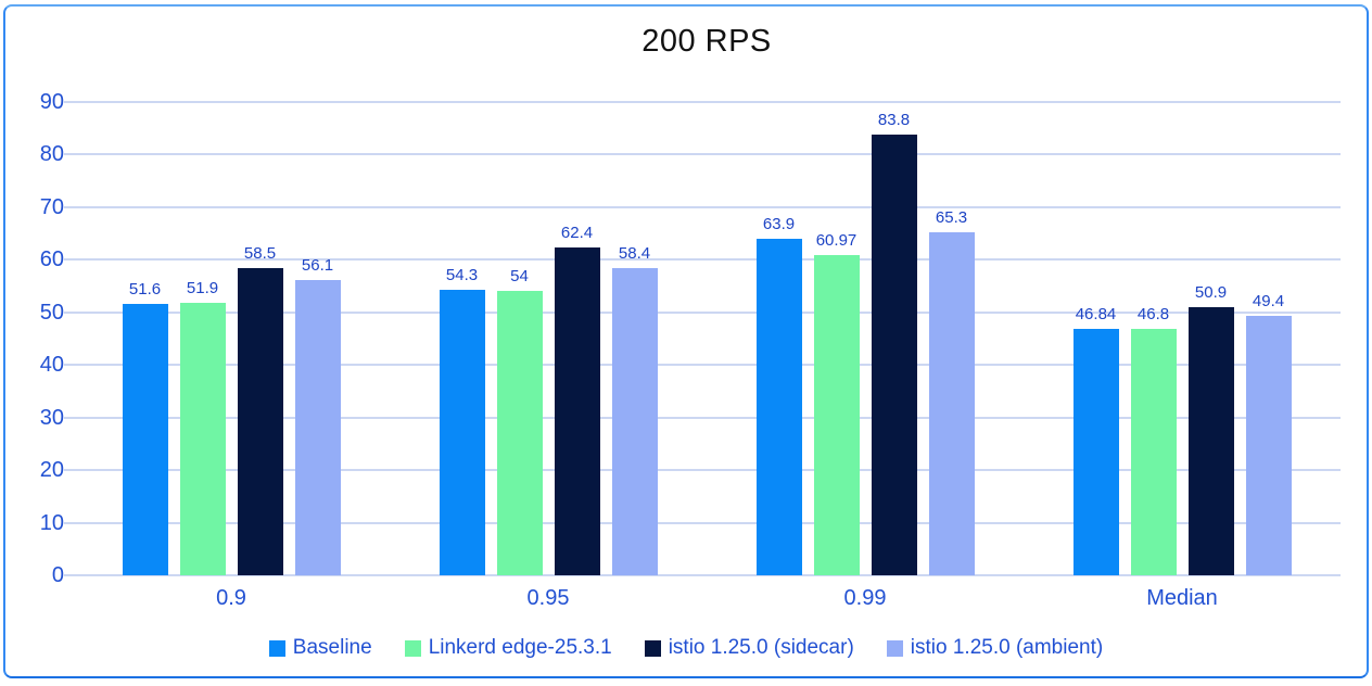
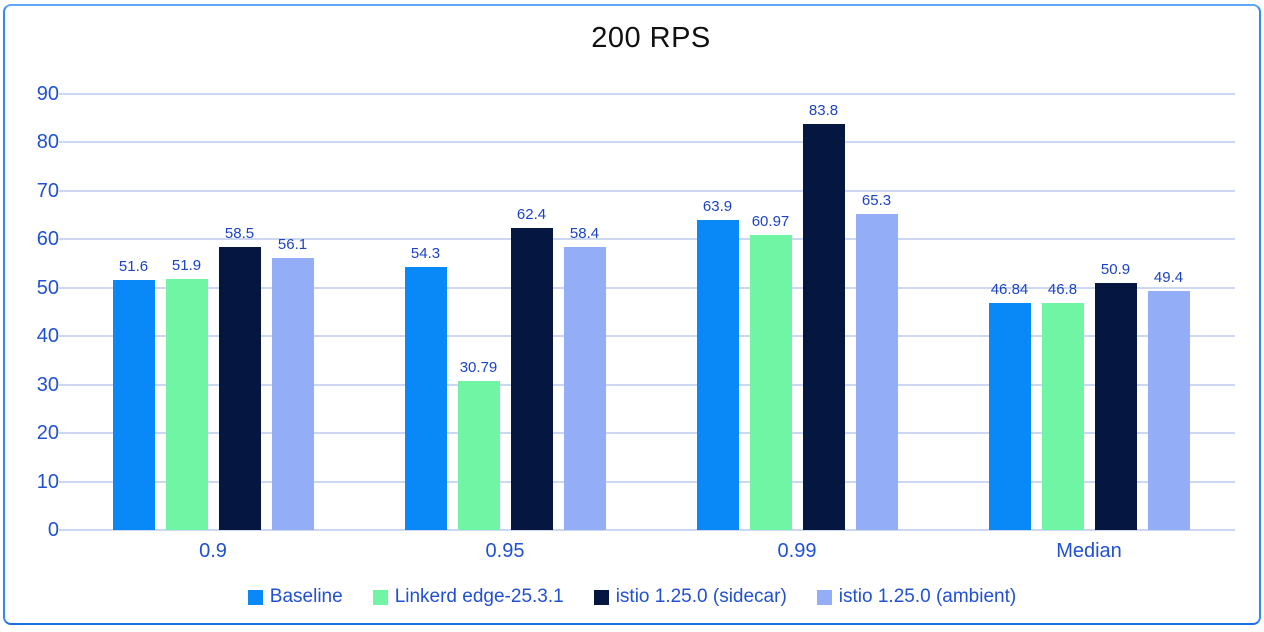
Linkerd edge-25.3.1/0.95: 54 -> 30.79
